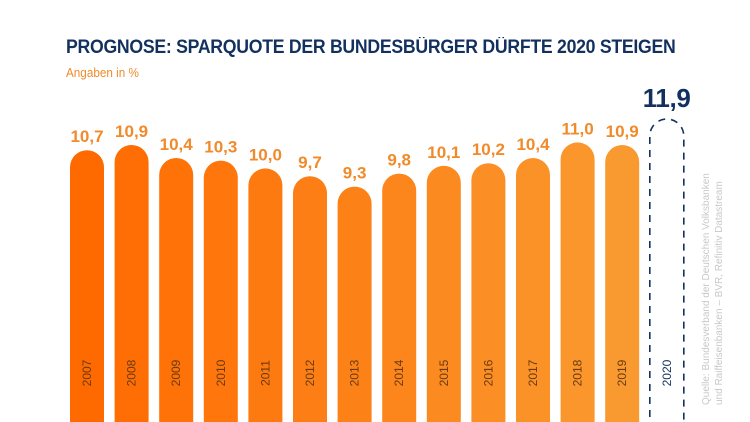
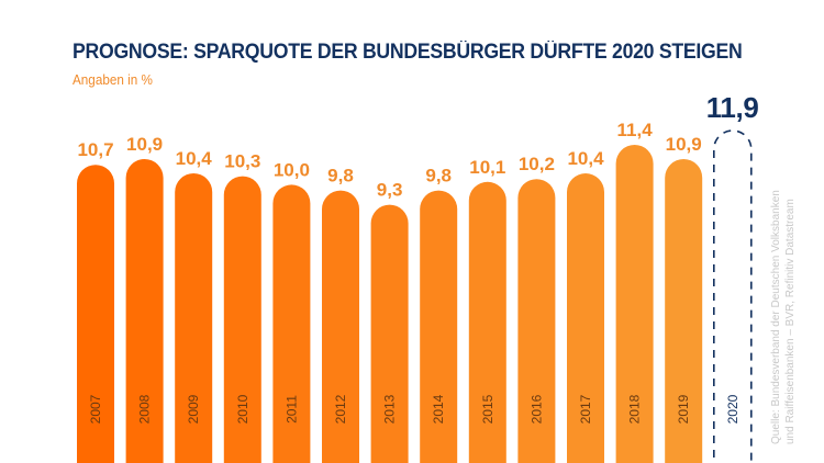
2012: 9,7 -> 9,8
2018: 11,0 -> 11,4
